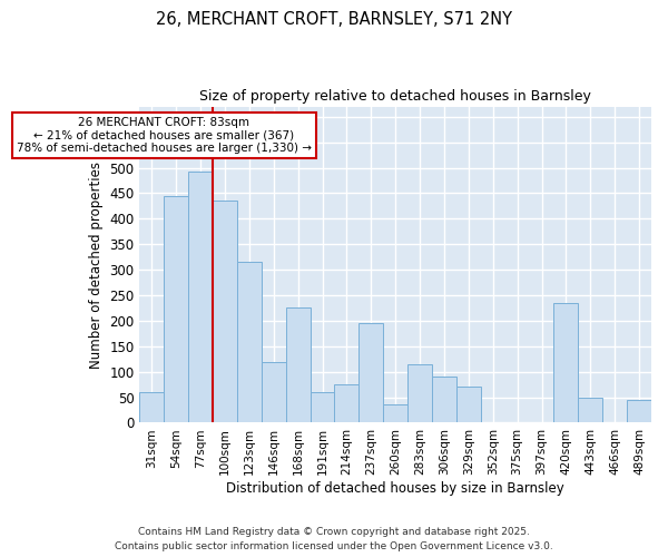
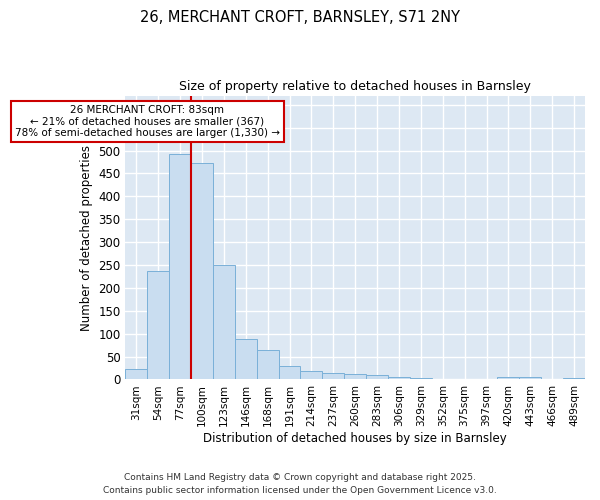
31sqm: 60 -> 23
54sqm: 445 -> 237
100sqm: 435 -> 472
123sqm: 315 -> 250
146sqm: 120 -> 88
168sqm: 225 -> 65
191sqm: 60 -> 30
214sqm: 75 -> 19
237sqm: 195 -> 14
260sqm: 35 -> 11
283sqm: 115 -> 10
306sqm: 90 -> 5
329sqm: 70 -> 3
420sqm: 235 -> 6
443sqm: 50 -> 6
489sqm: 45 -> 3
